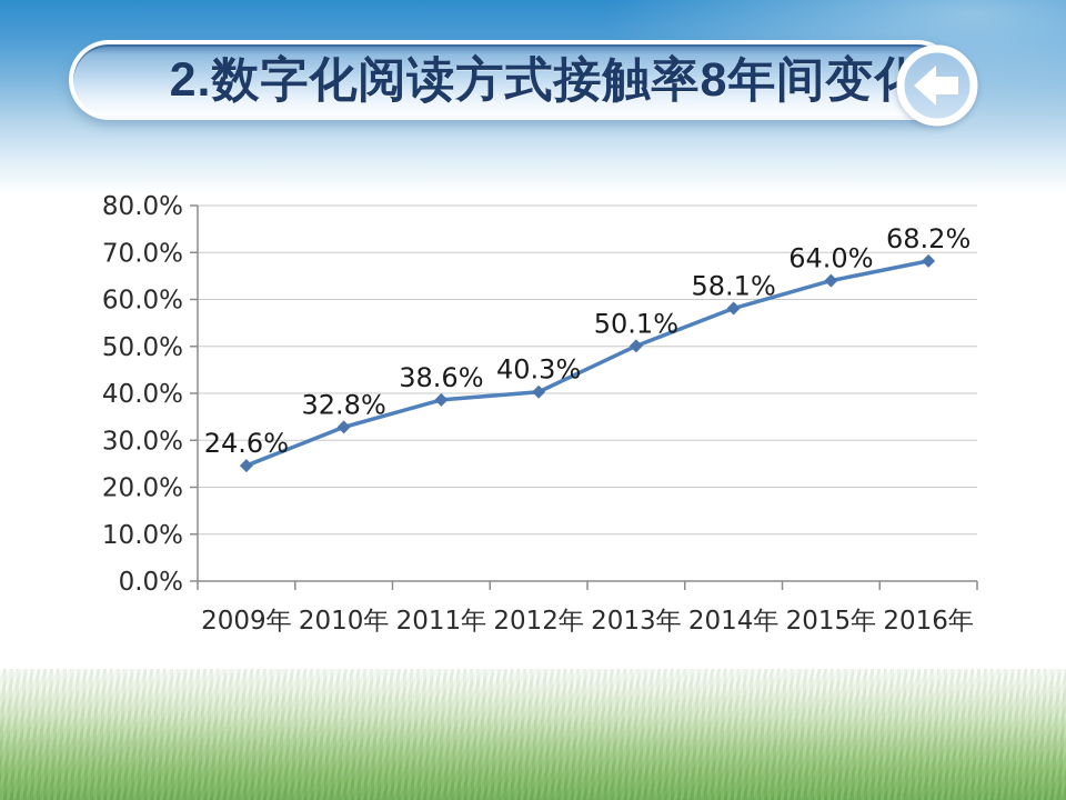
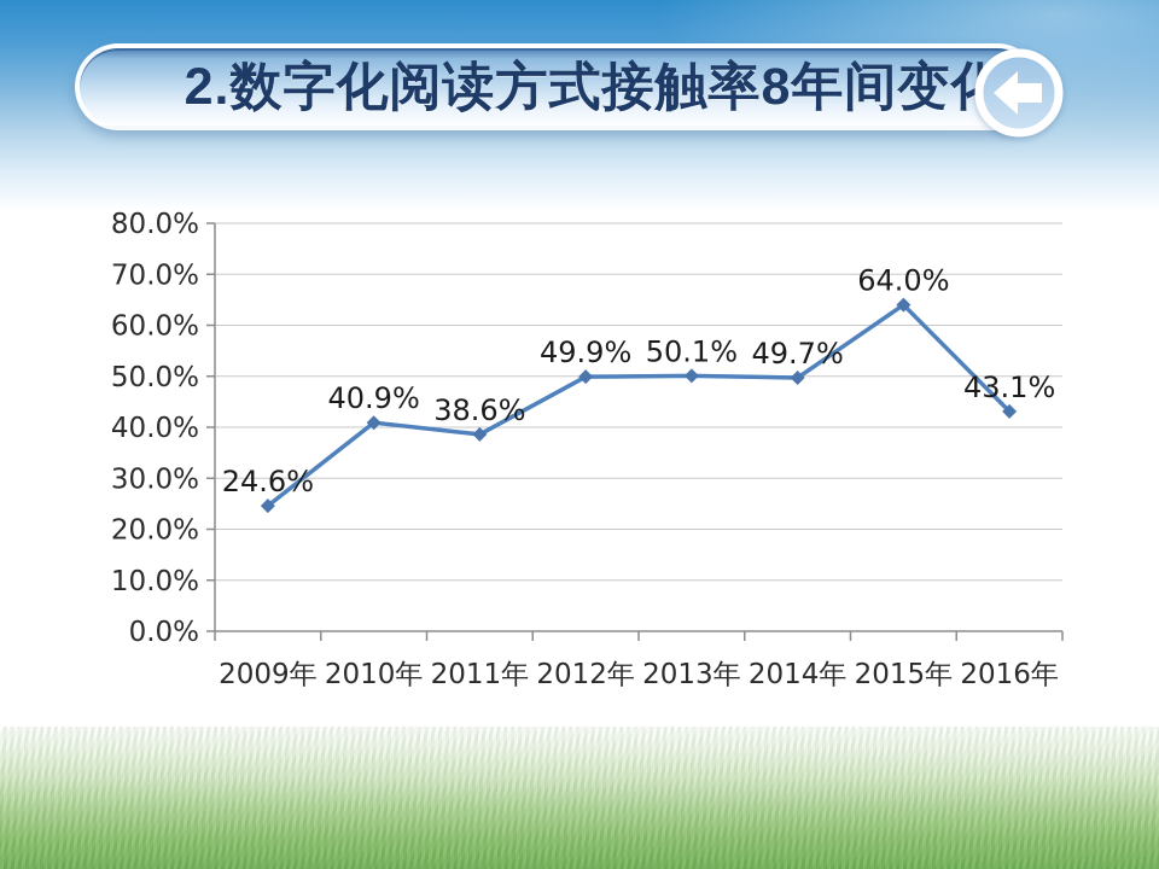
2010年: 32.8% -> 40.9%
2012年: 40.3% -> 49.9%
2014年: 58.1% -> 49.7%
2016年: 68.2% -> 43.1%
